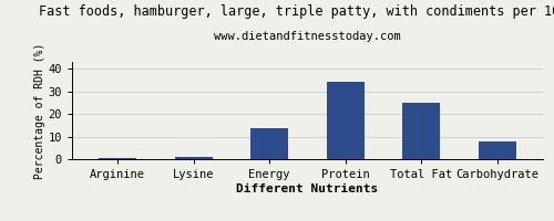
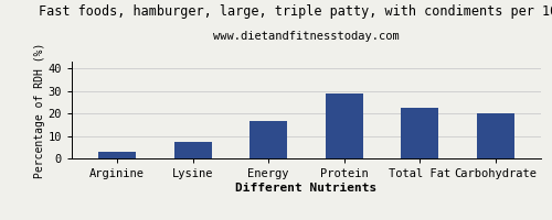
Arginine: 0.5 -> 3.0
Lysine: 0.8 -> 7.5
Energy: 13.5 -> 16.5
Protein: 34.0 -> 29.0
Total Fat: 25.0 -> 22.5
Carbohydrate: 8.0 -> 20.0
